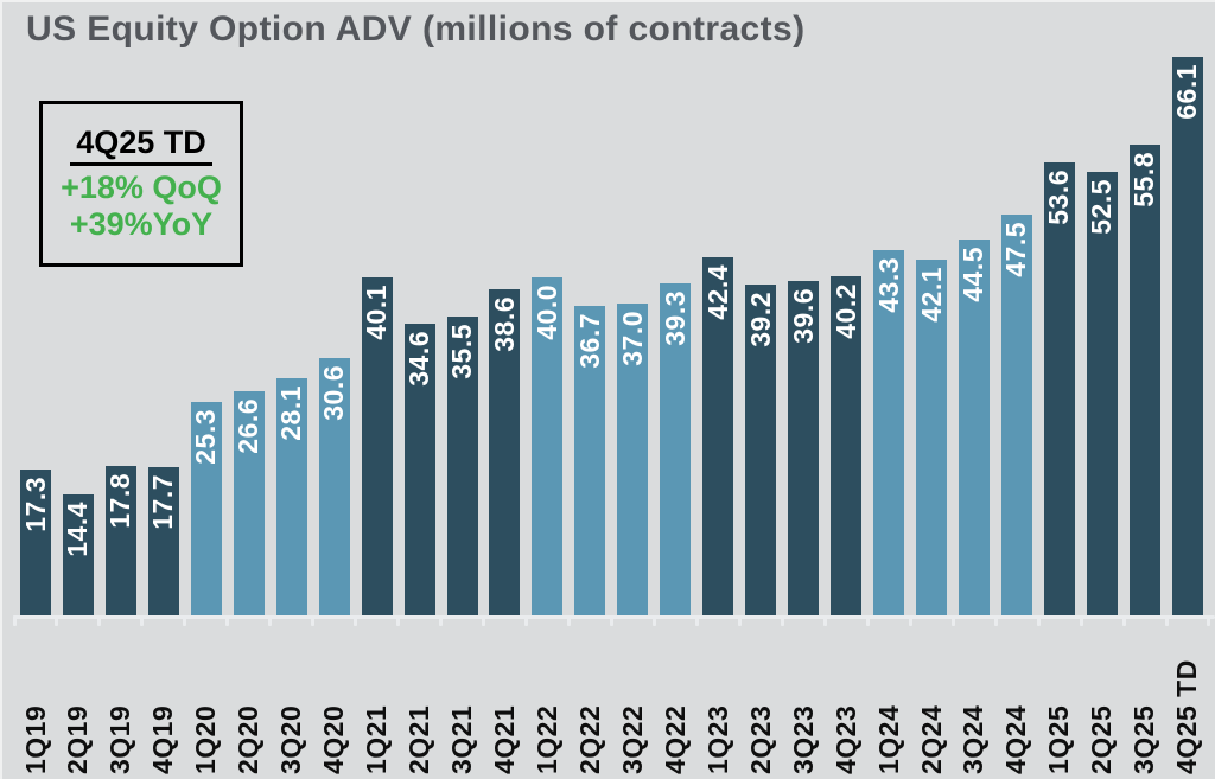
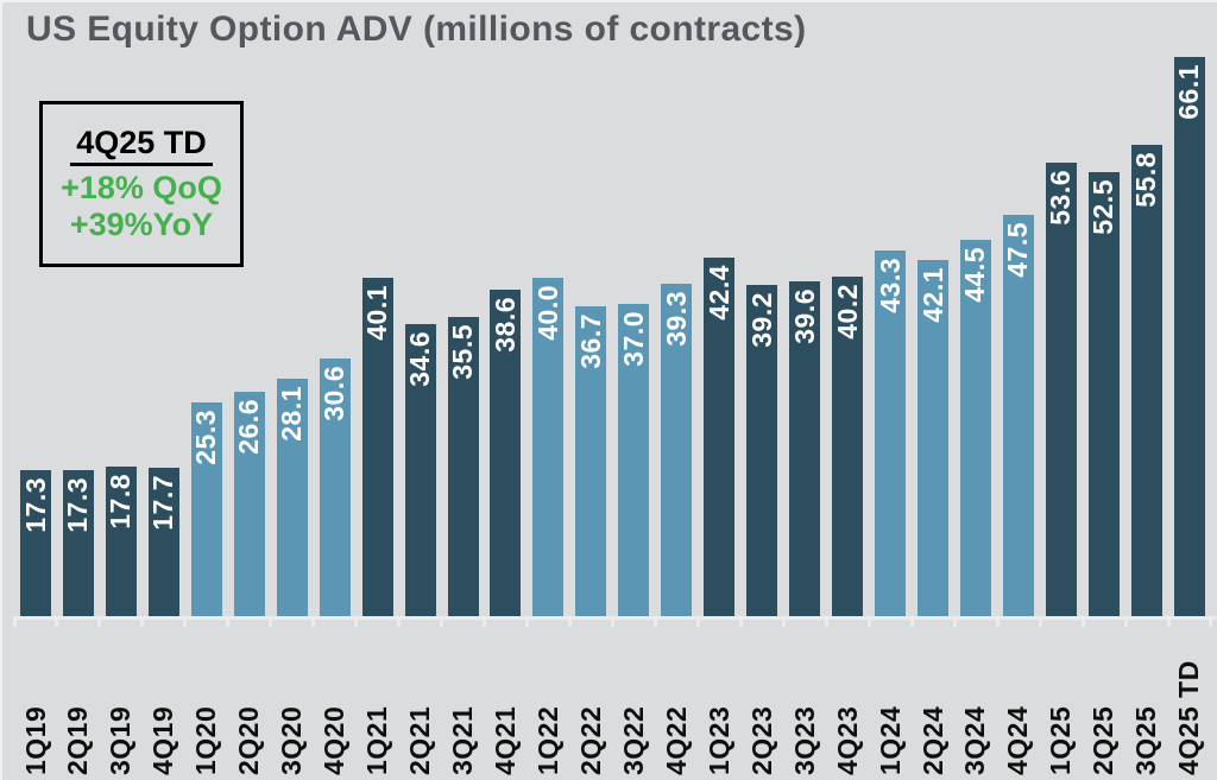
2Q19: 14.4 -> 17.3
